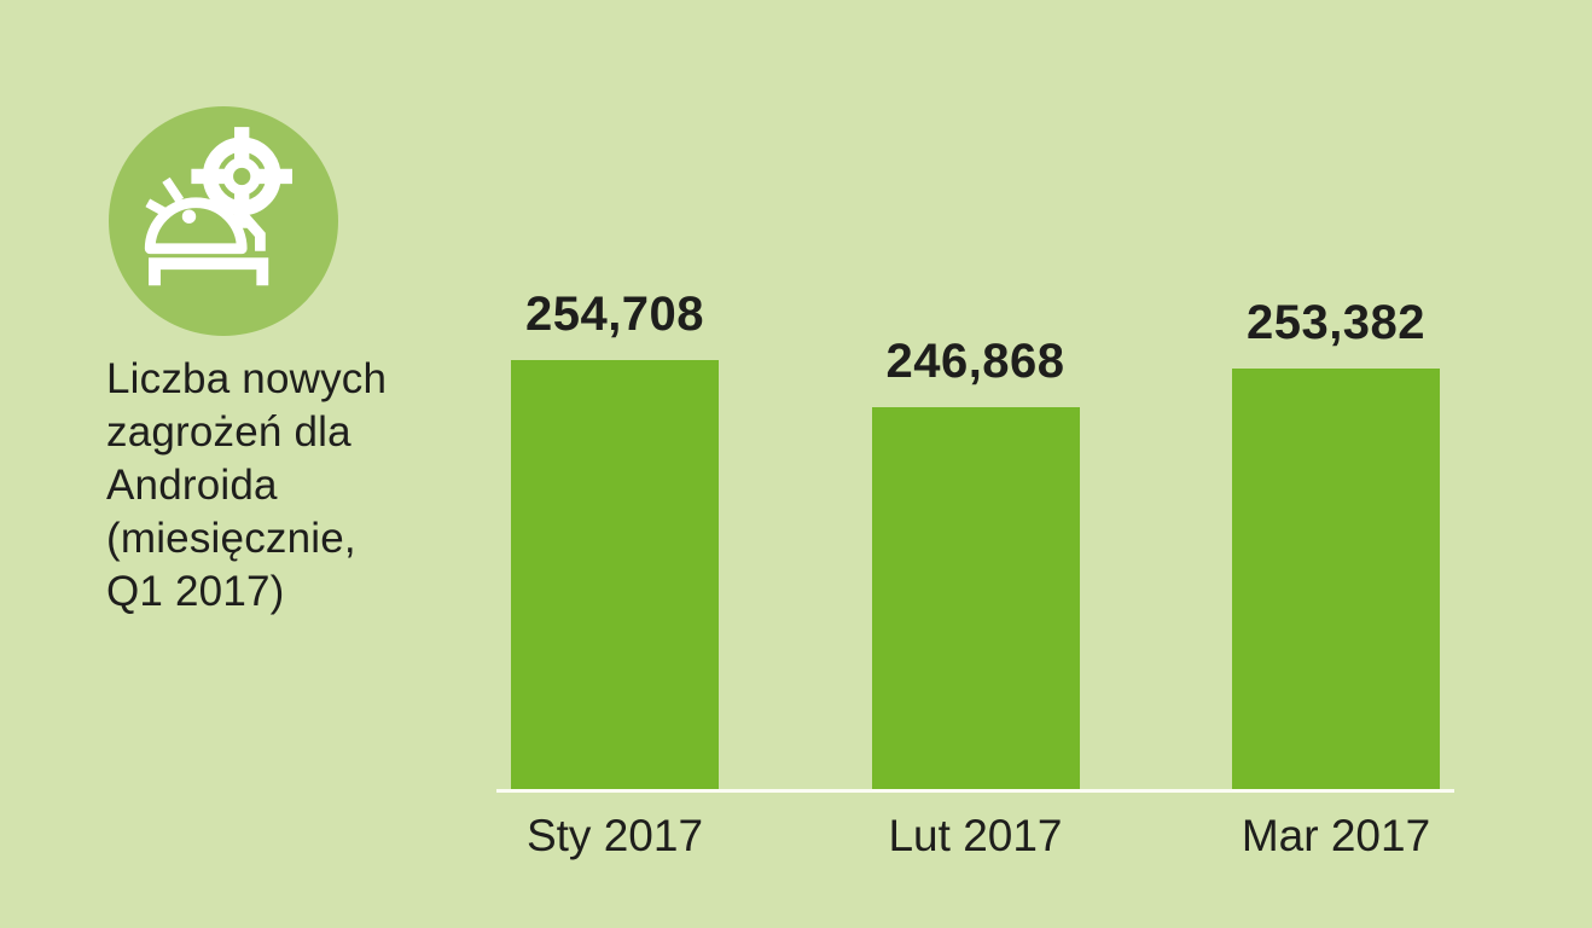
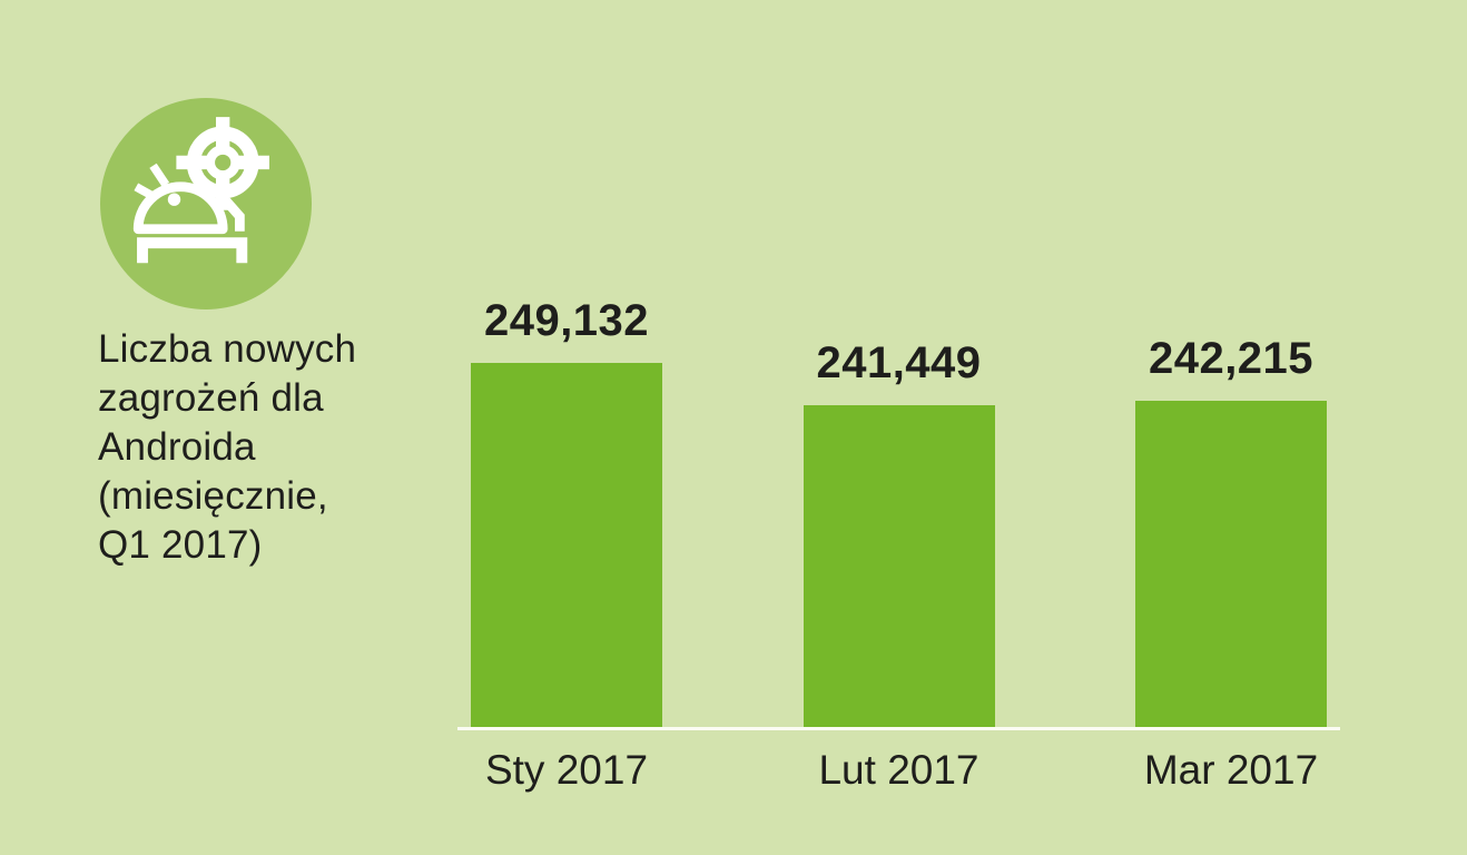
Sty 2017: 254,708 -> 249,132
Lut 2017: 246,868 -> 241,449
Mar 2017: 253,382 -> 242,215
